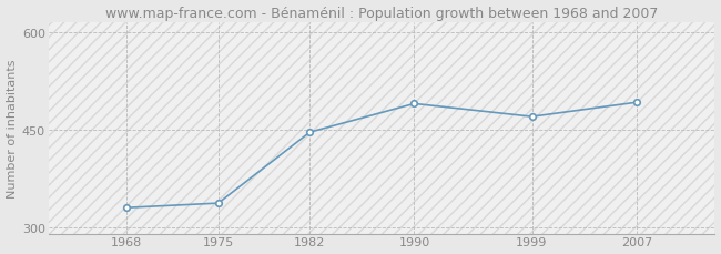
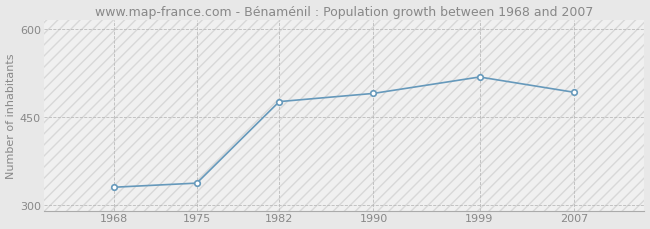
1982: 446 -> 476
1999: 470 -> 518
